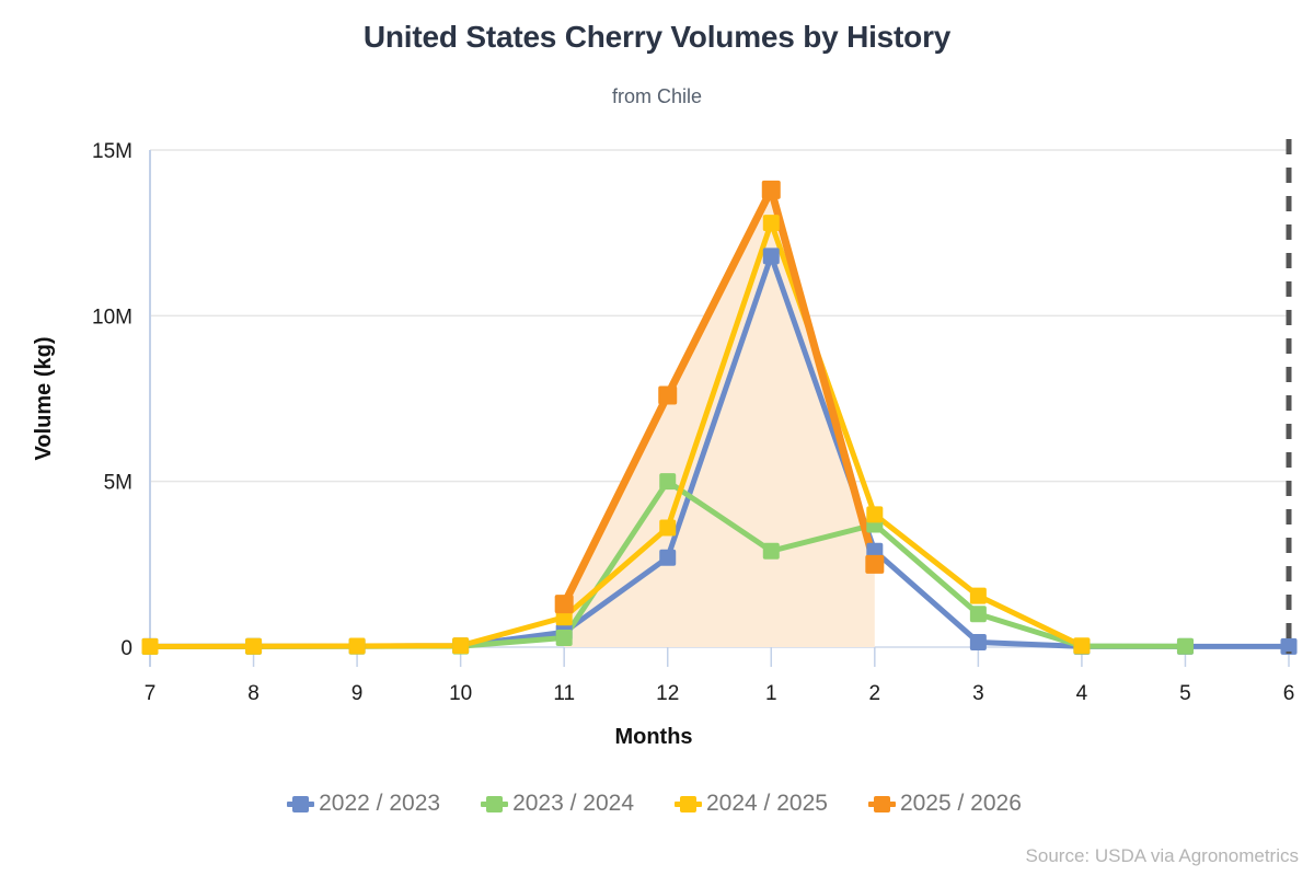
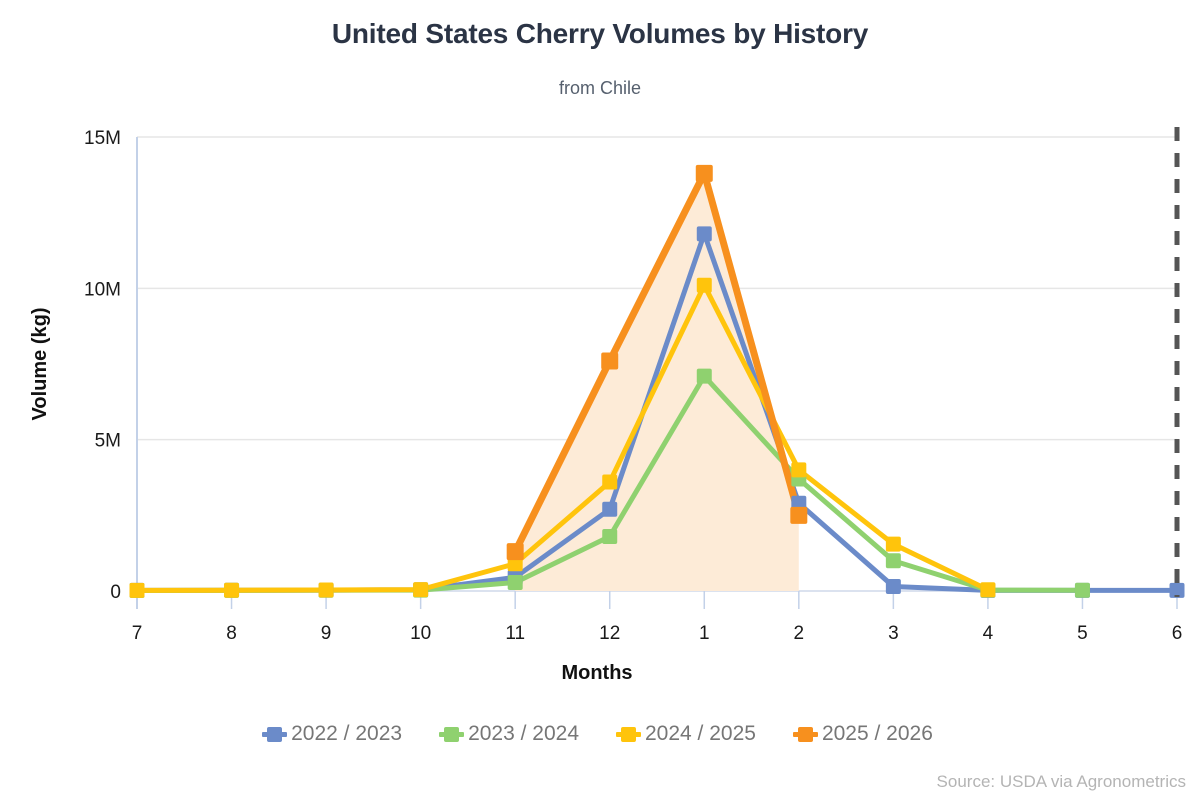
2023 / 2024/12: 5.0M -> 1.8M
2023 / 2024/1: 2.9M -> 7.1M
2024 / 2025/1: 12.8M -> 10.1M
